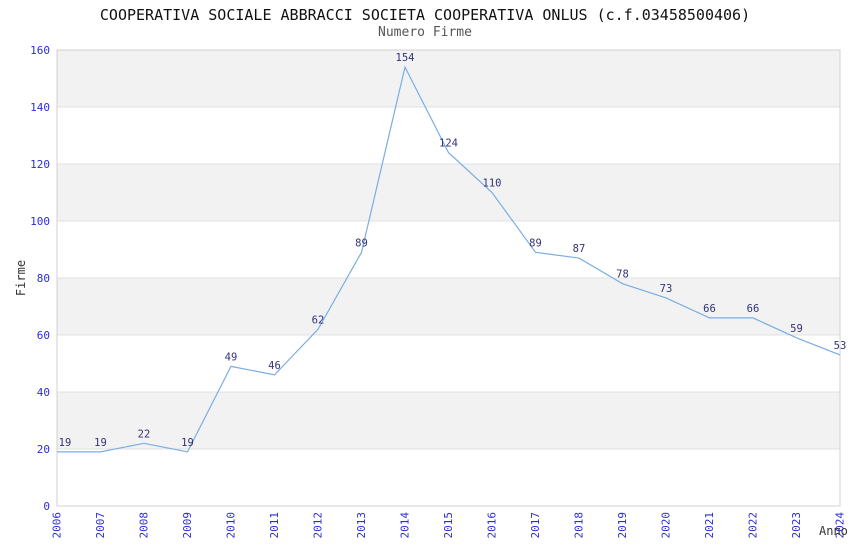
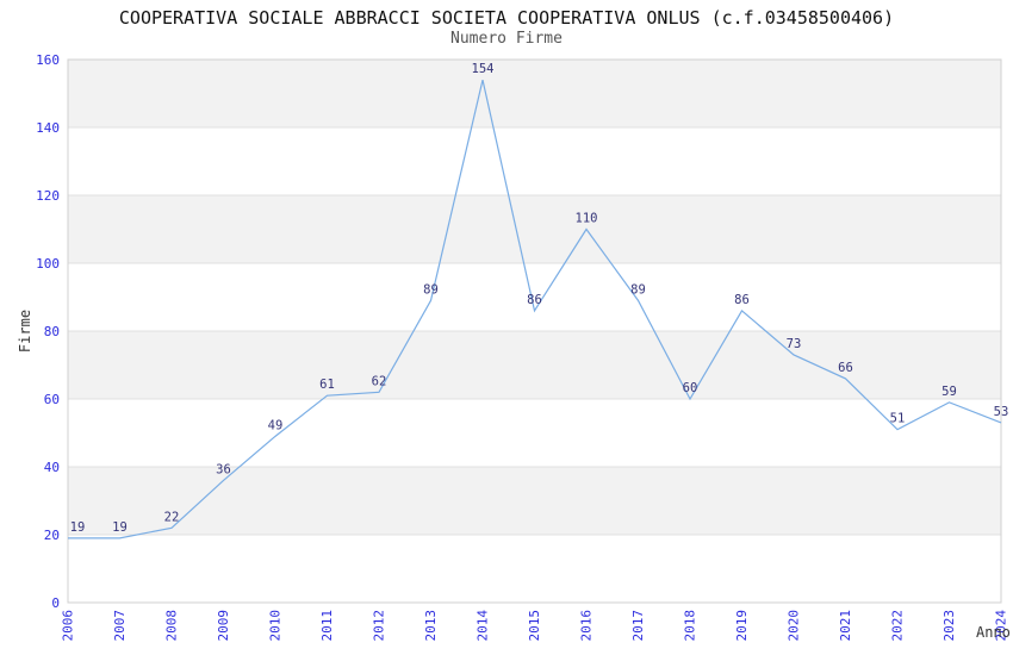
2009: 19 -> 36
2011: 46 -> 61
2015: 124 -> 86
2018: 87 -> 60
2019: 78 -> 86
2022: 66 -> 51
